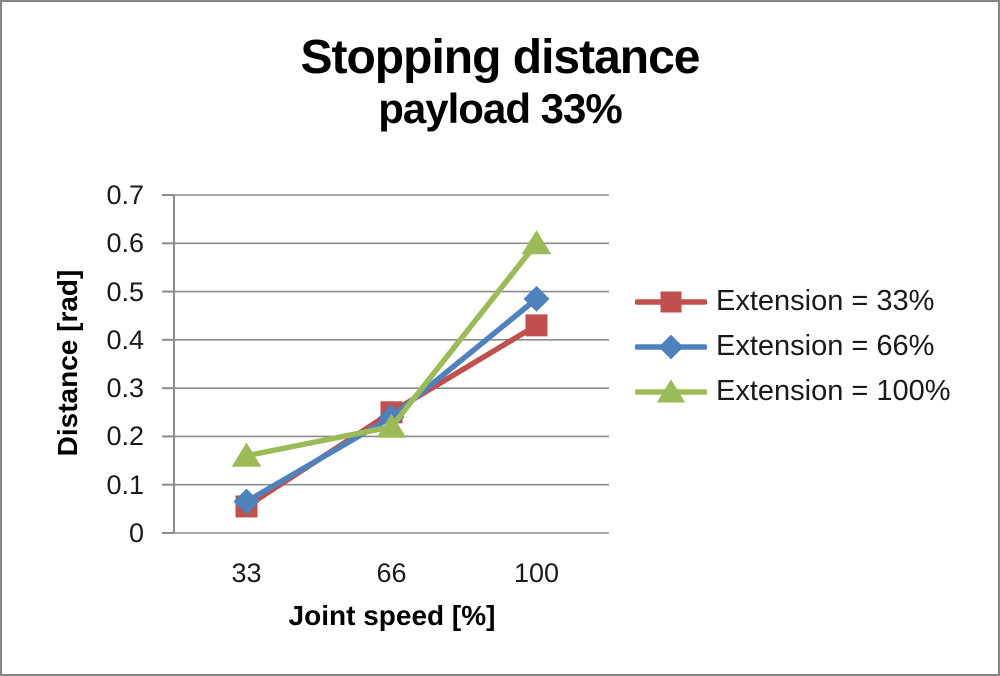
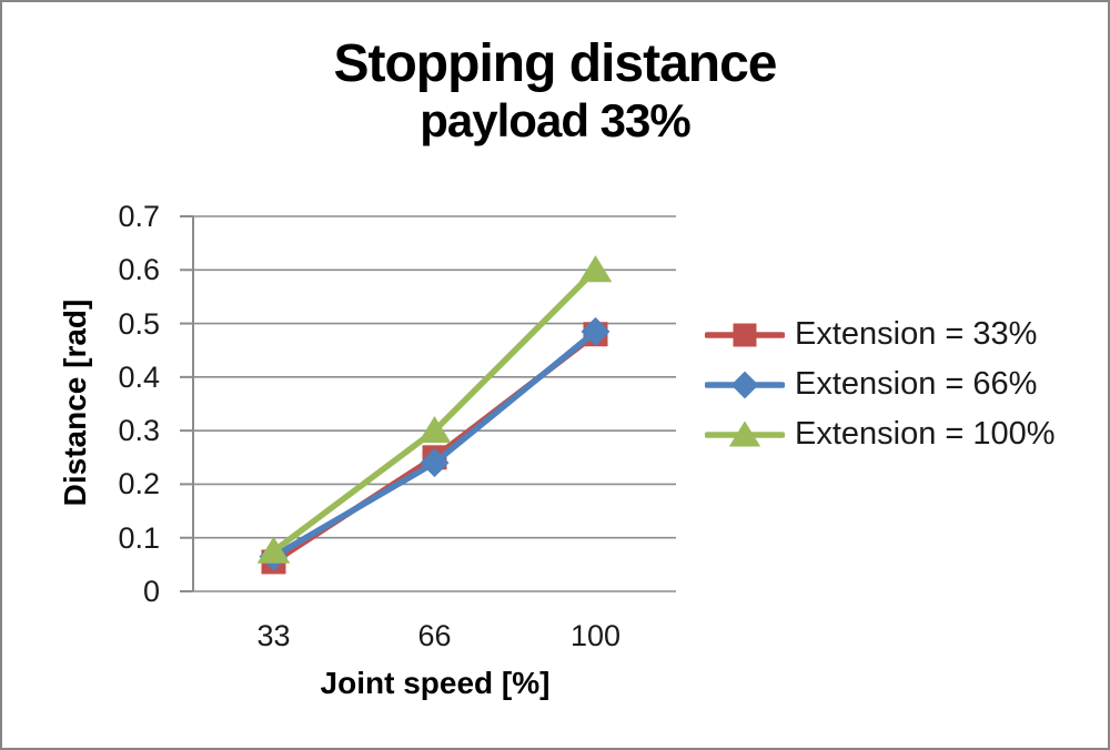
Extension = 100%/33: 0.16 -> 0.07
Extension = 100%/66: 0.22 -> 0.30
Extension = 33%/100: 0.43 -> 0.48
